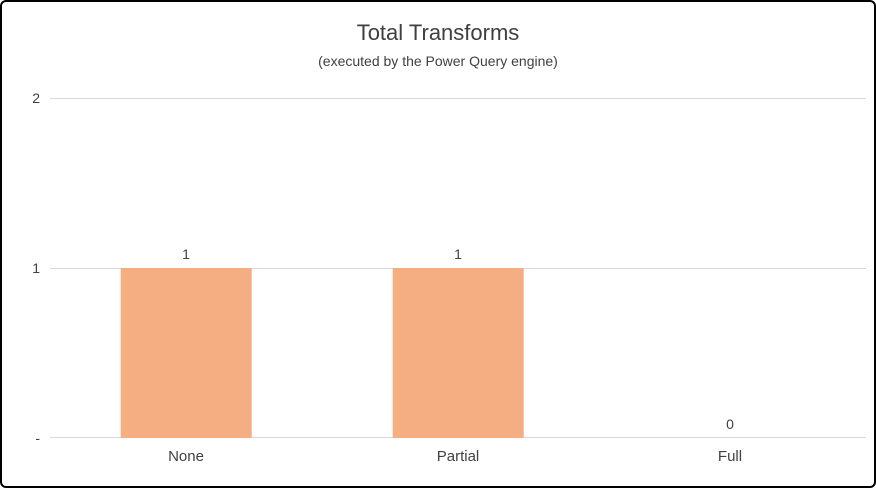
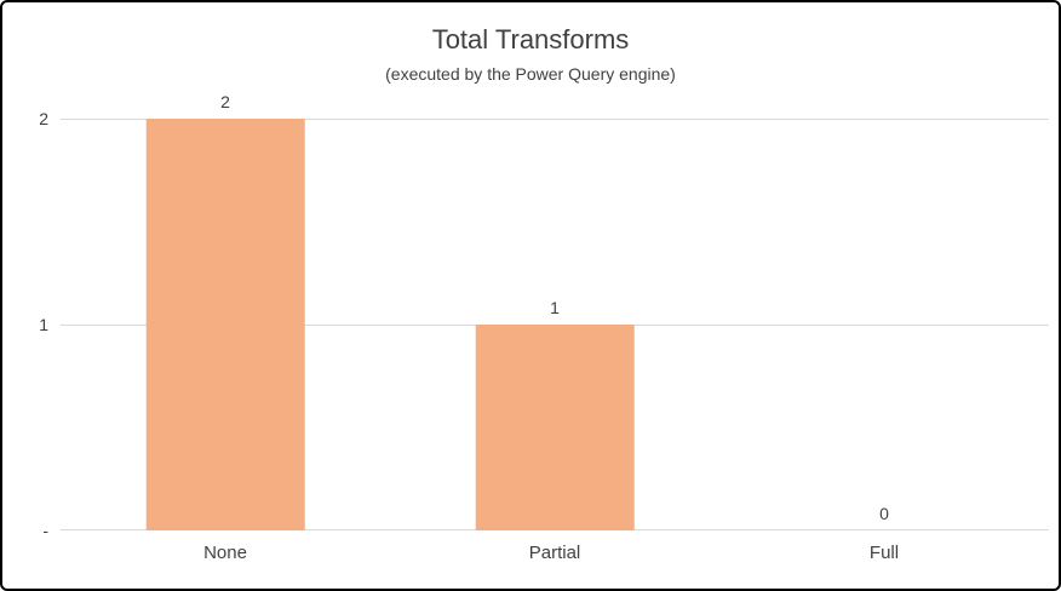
None: 1 -> 2
